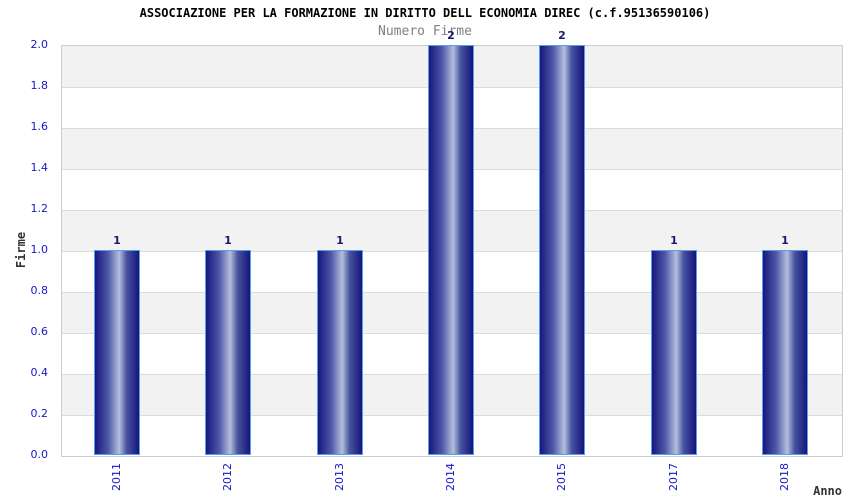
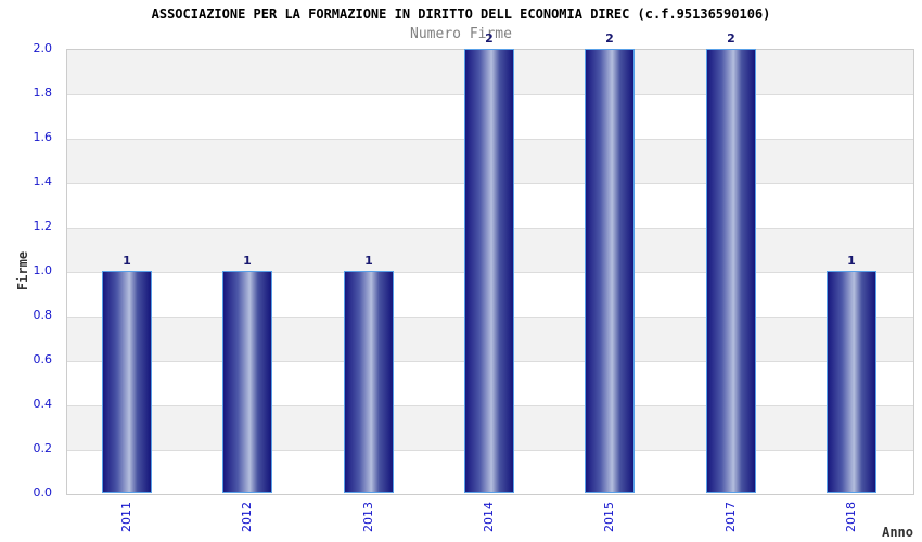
2017: 1 -> 2
